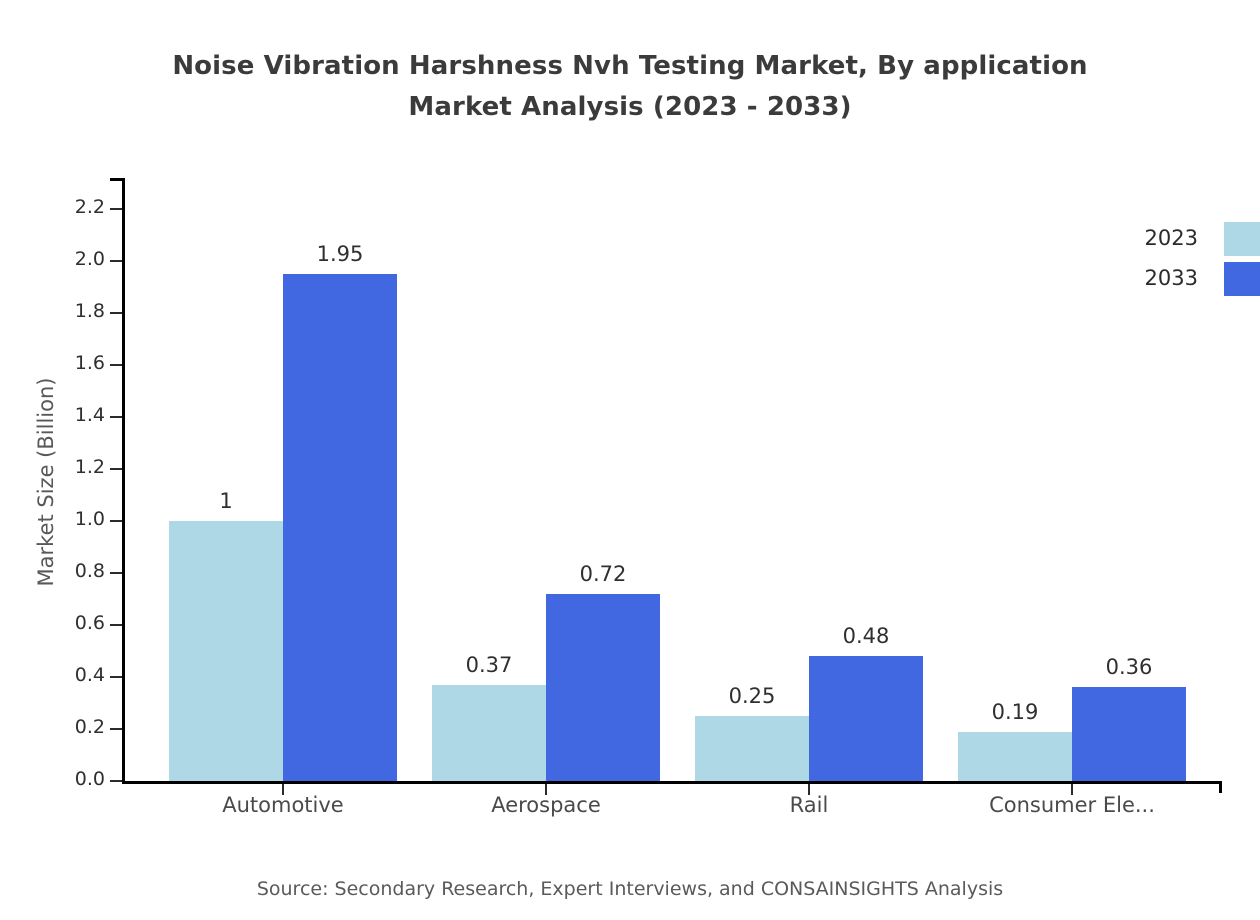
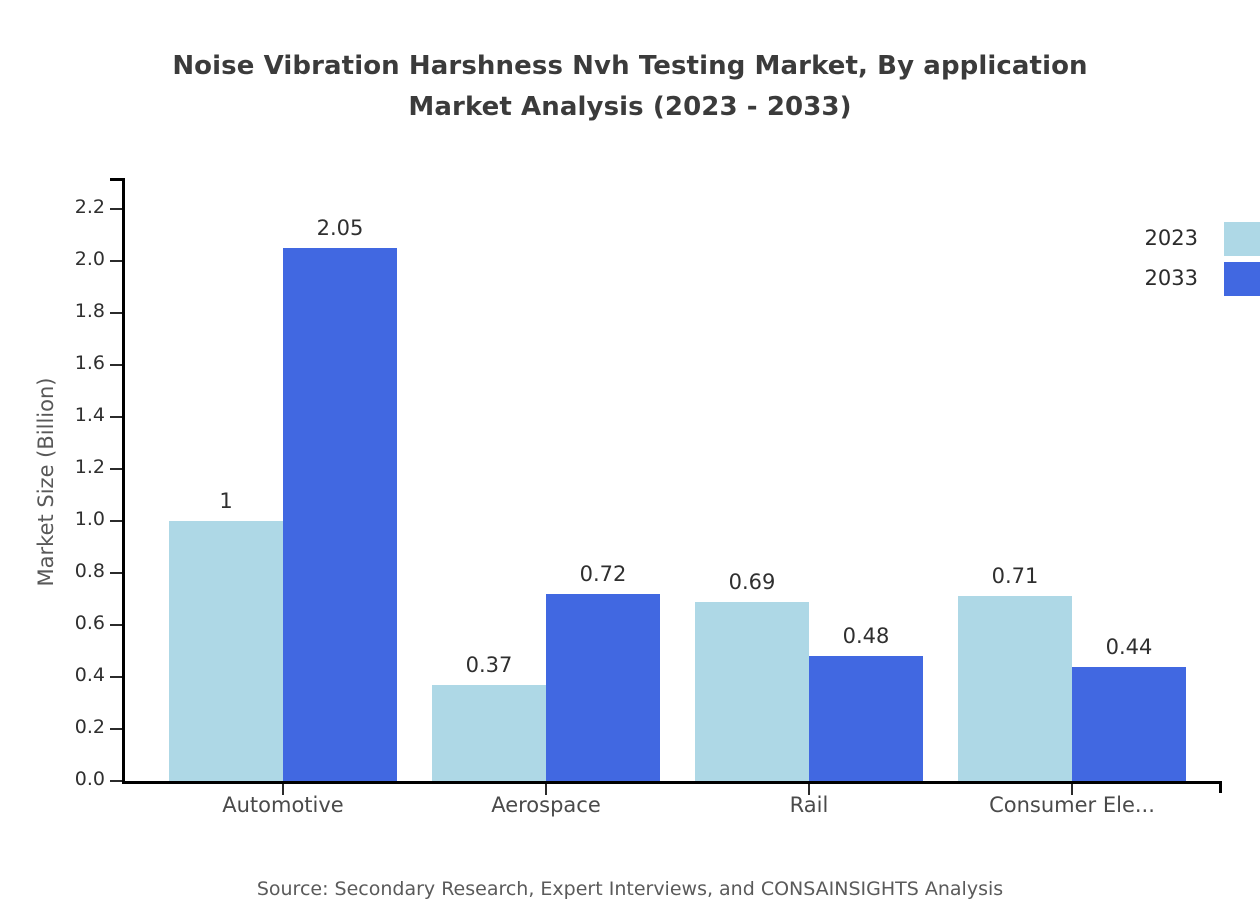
2033/Automotive: 1.95 -> 2.05
2023/Rail: 0.25 -> 0.69
2023/Consumer Ele...: 0.19 -> 0.71
2033/Consumer Ele...: 0.36 -> 0.44
